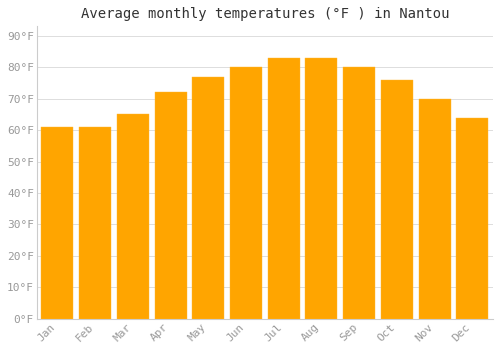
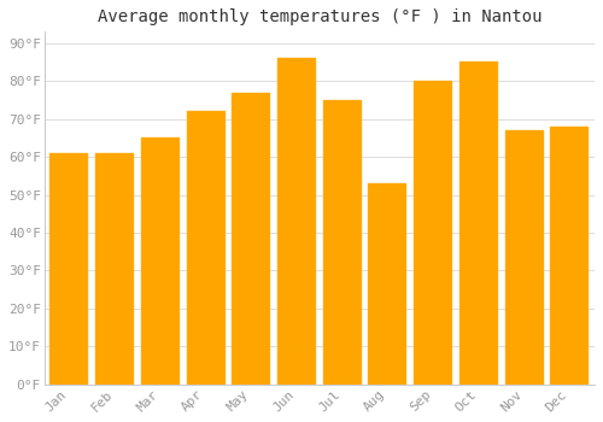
Jun: 80°F -> 86°F
Jul: 83°F -> 75°F
Aug: 83°F -> 53°F
Oct: 76°F -> 85°F
Nov: 70°F -> 67°F
Dec: 64°F -> 68°F
